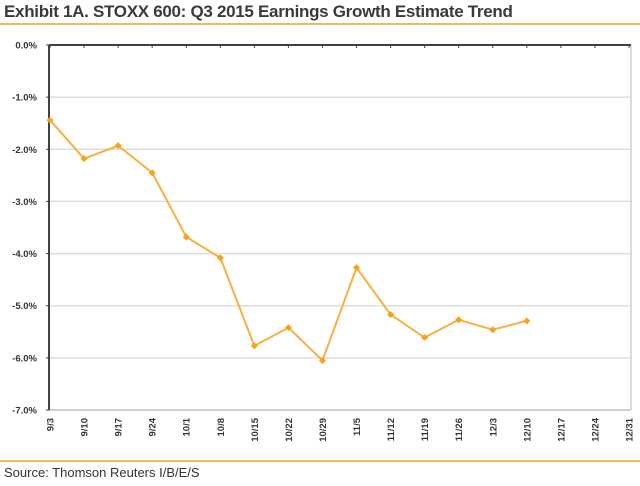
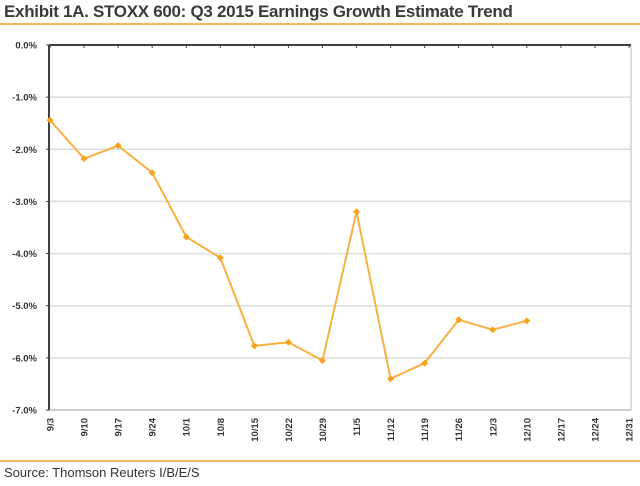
10/22: -5.4% -> -5.7%
11/5: -4.3% -> -3.2%
11/12: -5.2% -> -6.4%
11/19: -5.6% -> -6.1%
